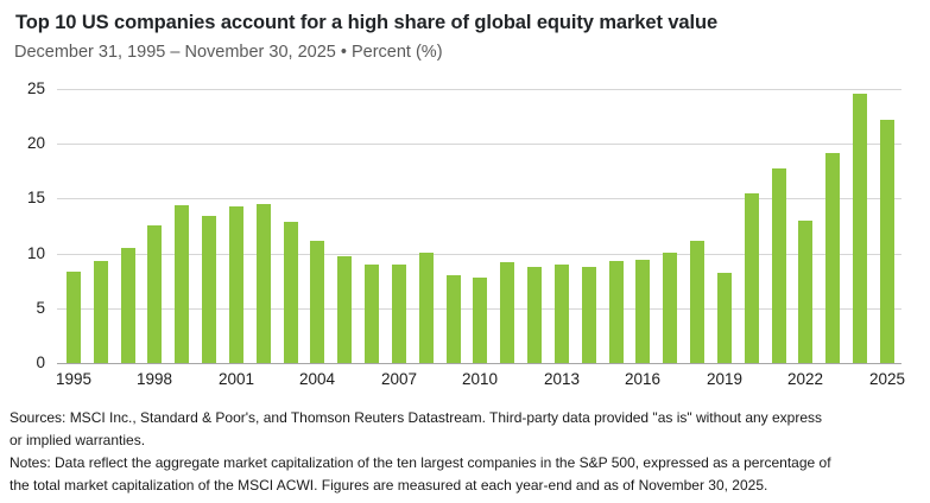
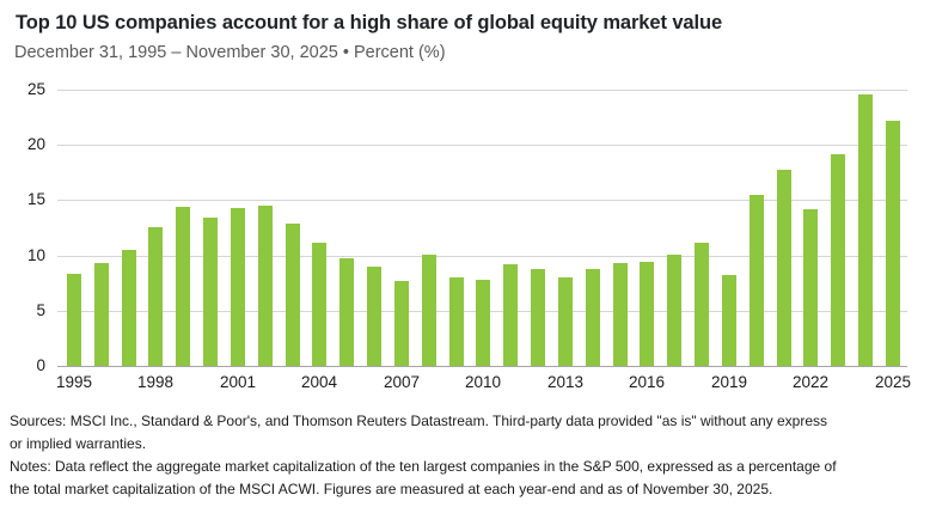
2007: 9 -> 8
2013: 9 -> 8
2022: 13 -> 14
